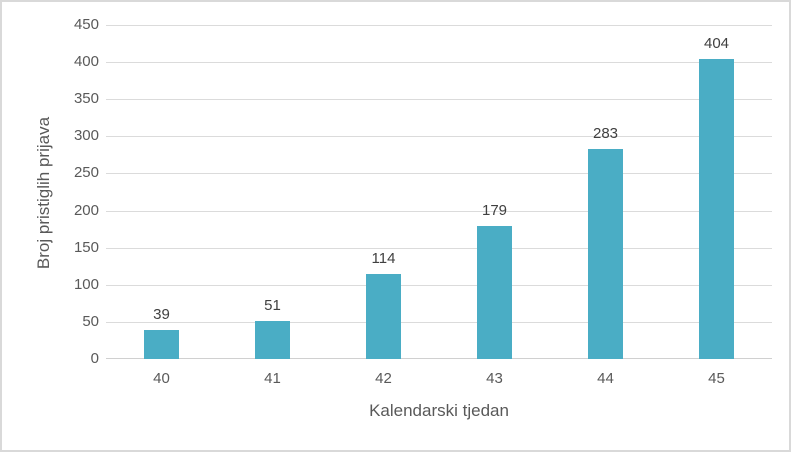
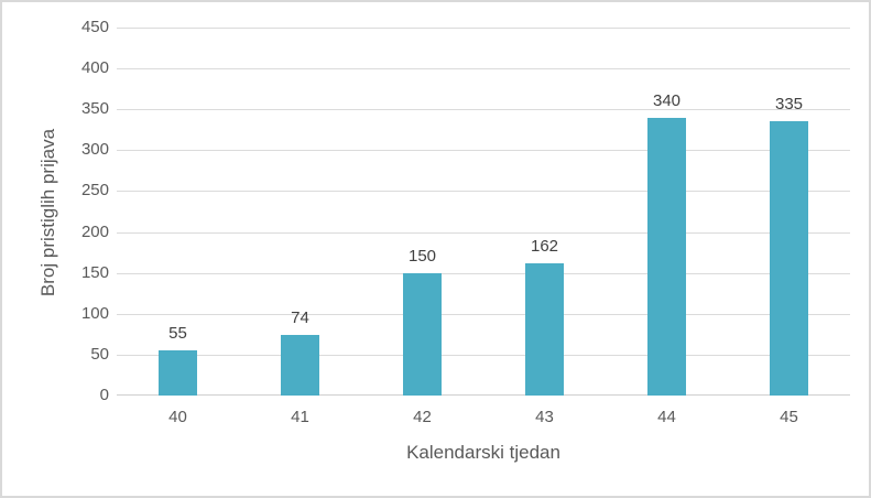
40: 39 -> 55
41: 51 -> 74
42: 114 -> 150
43: 179 -> 162
44: 283 -> 340
45: 404 -> 335
